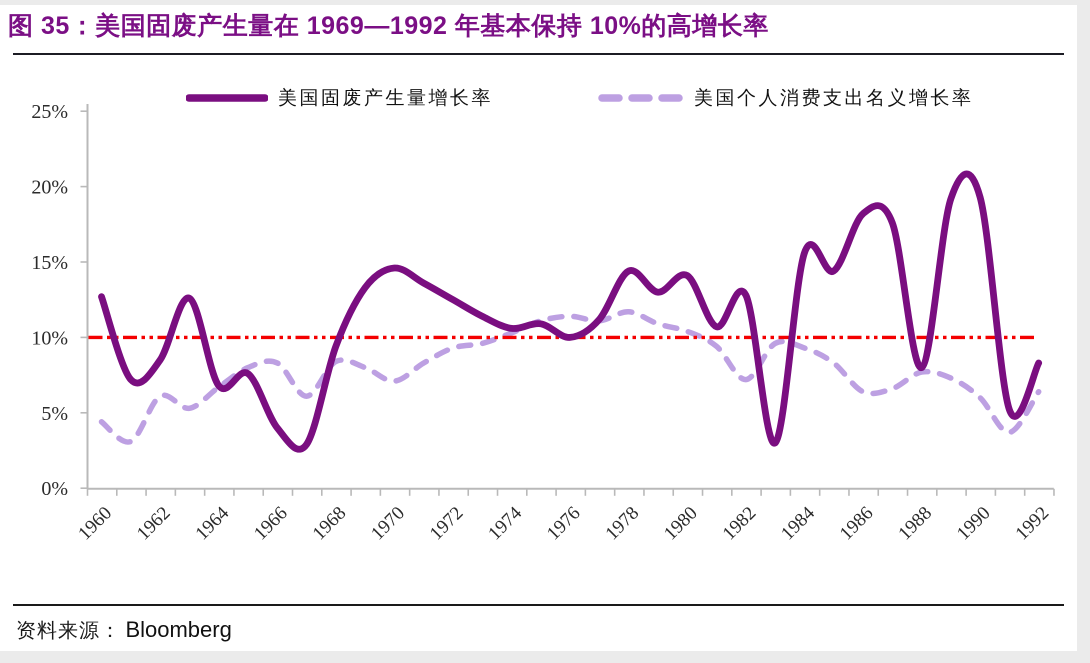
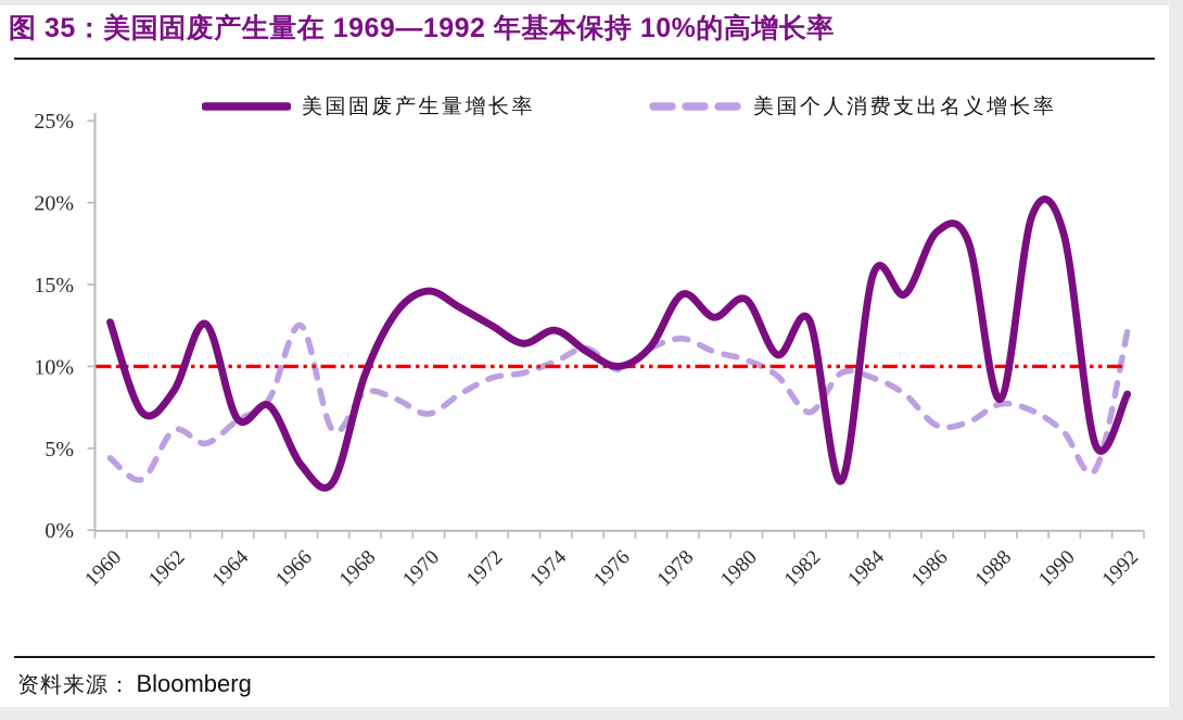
美国个人消费支出名义增长率/1966: 8.3% -> 12.5%
美国固废产生量增长率/1974: 10.6% -> 12.2%
美国个人消费支出名义增长率/1976: 11.4% -> 9.8%
美国固废产生量增长率/1990: 19.3% -> 18.1%
美国个人消费支出名义增长率/1992: 6.4% -> 12.1%
